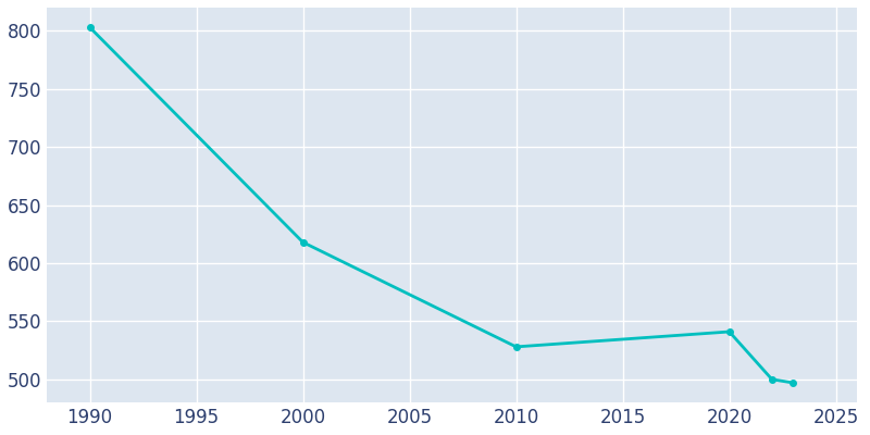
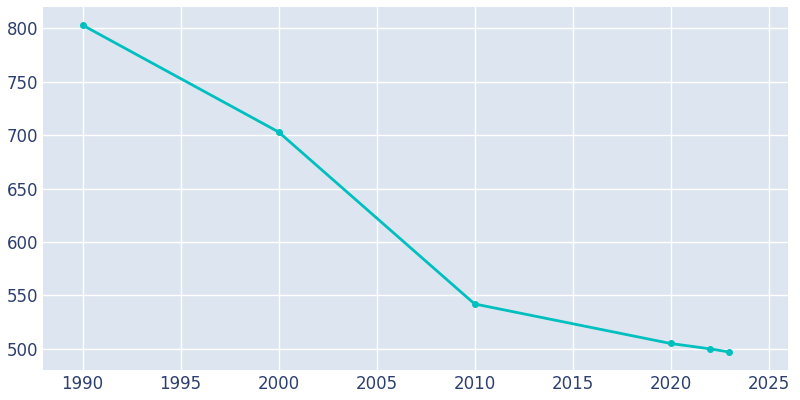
2000: 618 -> 703
2010: 528 -> 542
2020: 541 -> 505
